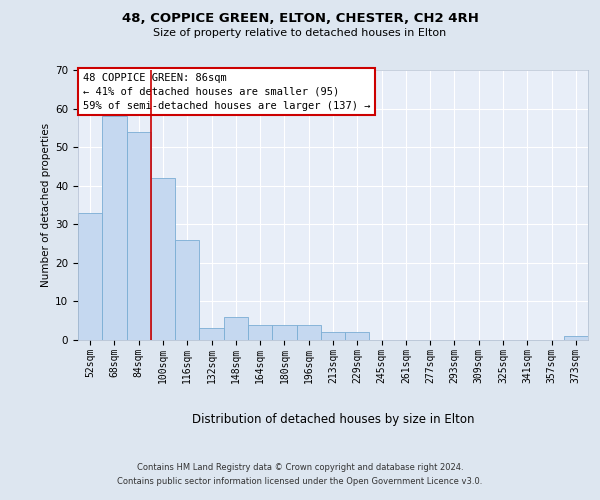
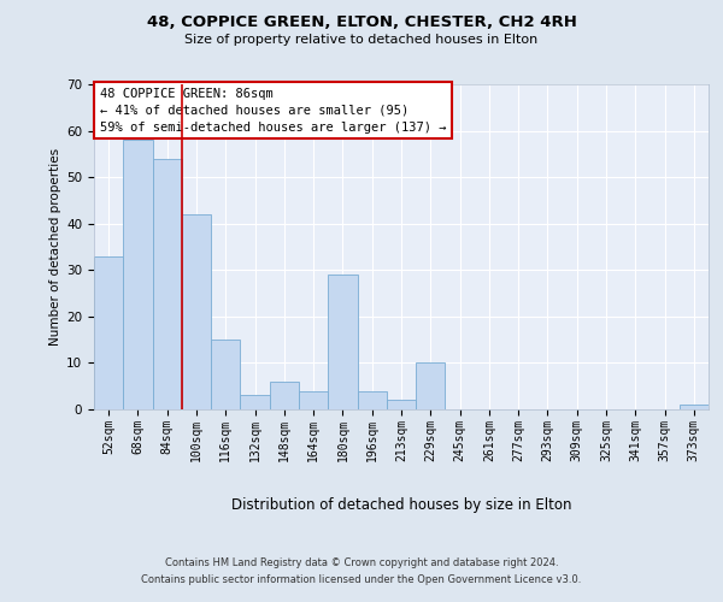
116sqm: 26 -> 15
180sqm: 4 -> 29
229sqm: 2 -> 10
